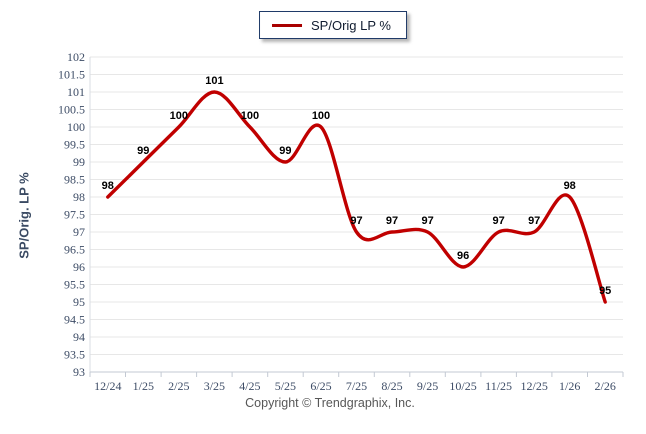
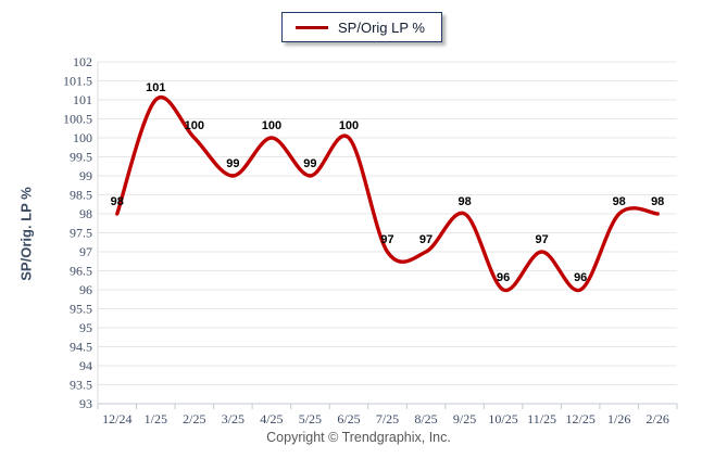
1/25: 99 -> 101
3/25: 101 -> 99
9/25: 97 -> 98
12/25: 97 -> 96
2/26: 95 -> 98
